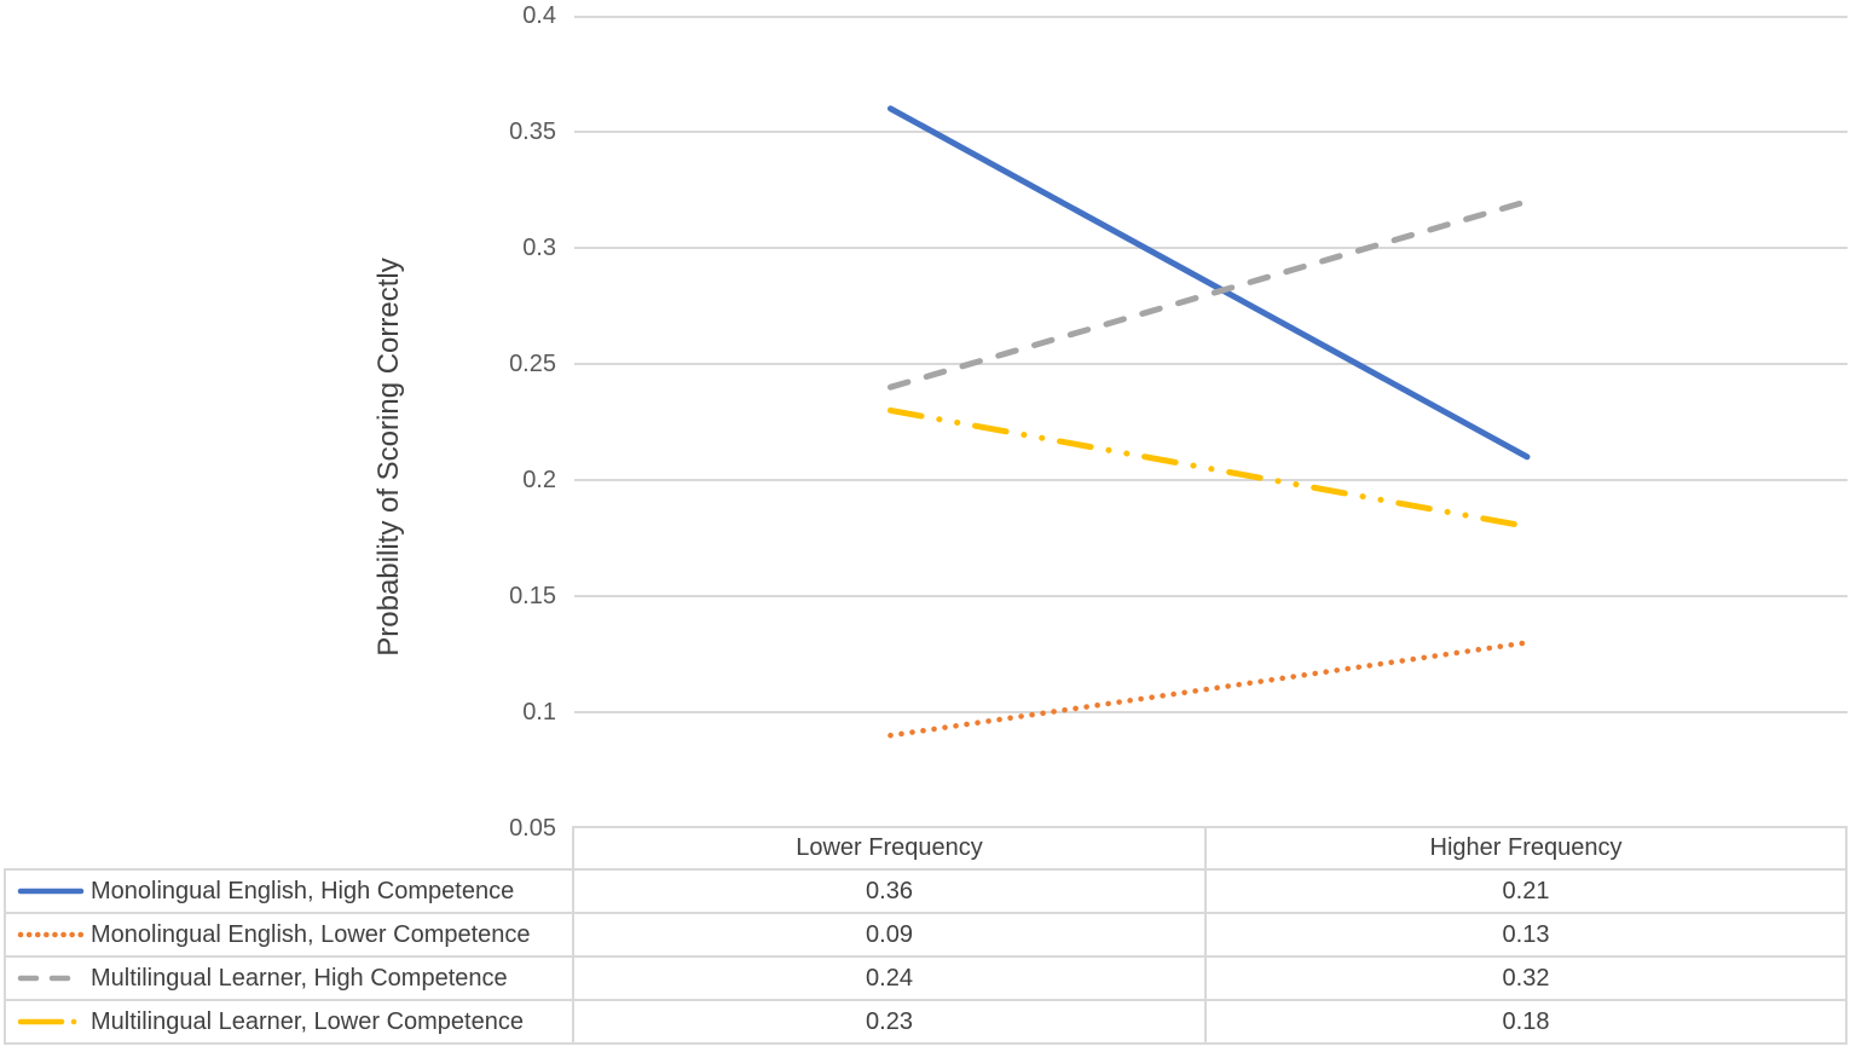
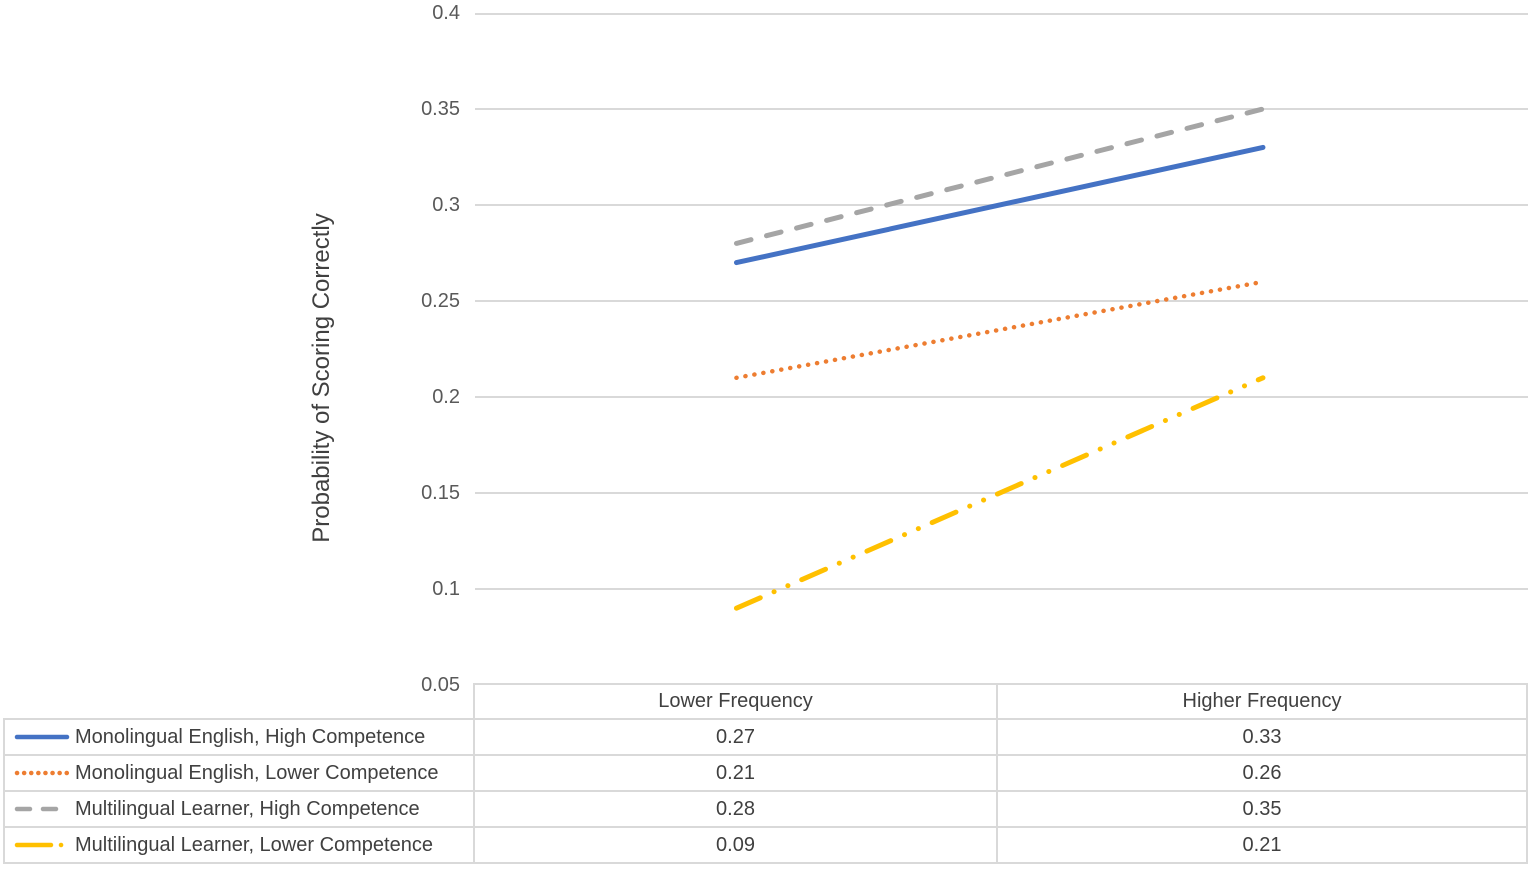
Monolingual English, High Competence/Lower Frequency: 0.36 -> 0.27
Monolingual English, Lower Competence/Lower Frequency: 0.09 -> 0.21
Multilingual Learner, High Competence/Lower Frequency: 0.24 -> 0.28
Multilingual Learner, Lower Competence/Lower Frequency: 0.23 -> 0.09
Monolingual English, High Competence/Higher Frequency: 0.21 -> 0.33
Monolingual English, Lower Competence/Higher Frequency: 0.13 -> 0.26
Multilingual Learner, High Competence/Higher Frequency: 0.32 -> 0.35
Multilingual Learner, Lower Competence/Higher Frequency: 0.18 -> 0.21
